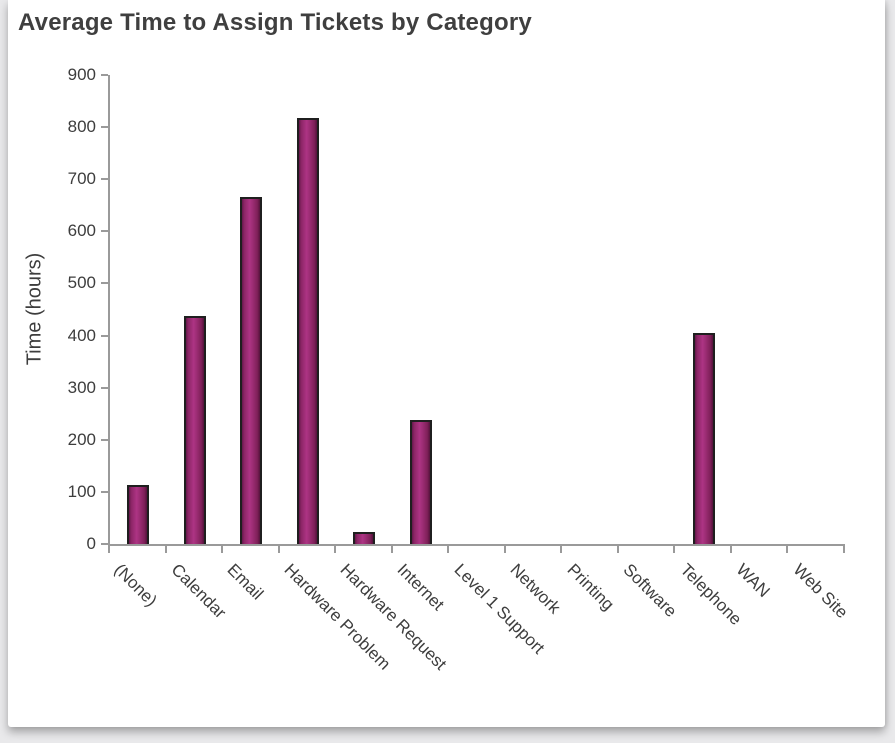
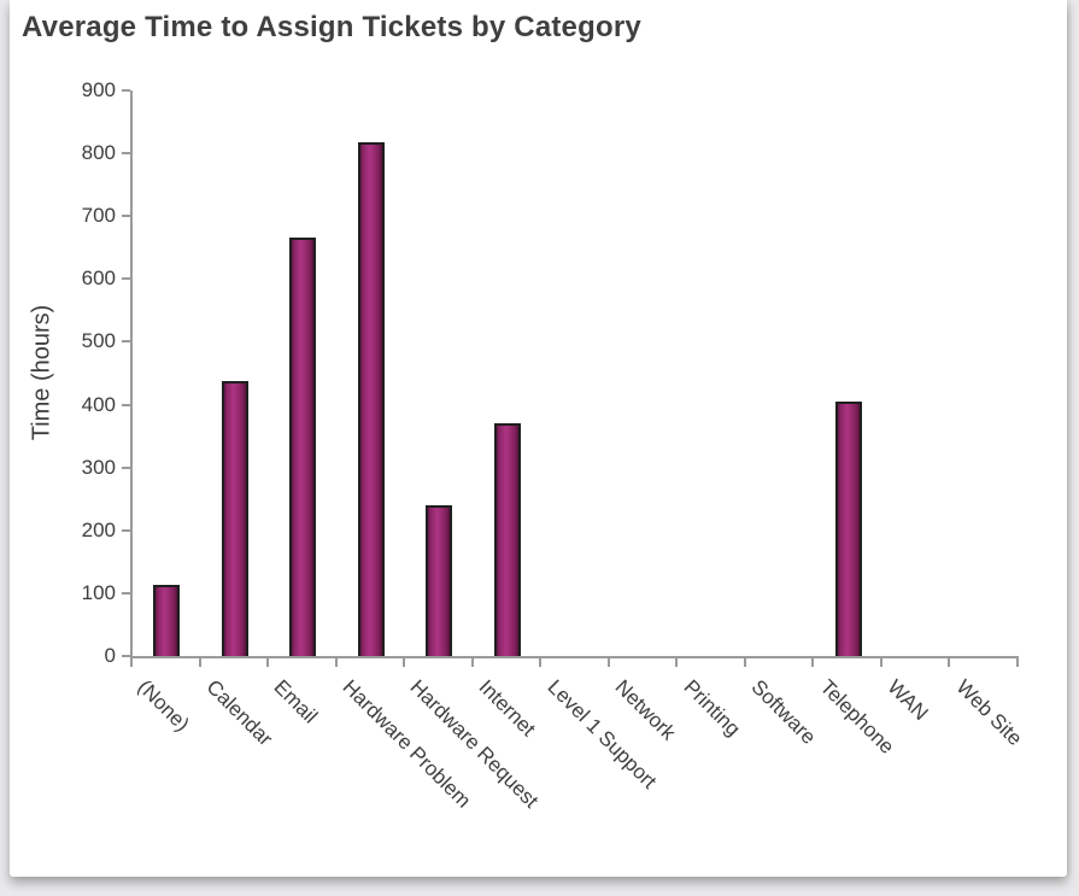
Hardware Request: 20 -> 240
Internet: 240 -> 370
